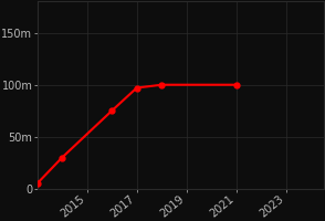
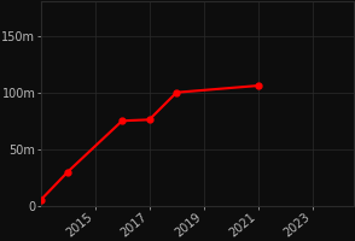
2017: 97m -> 76m
2021: 100m -> 106m
